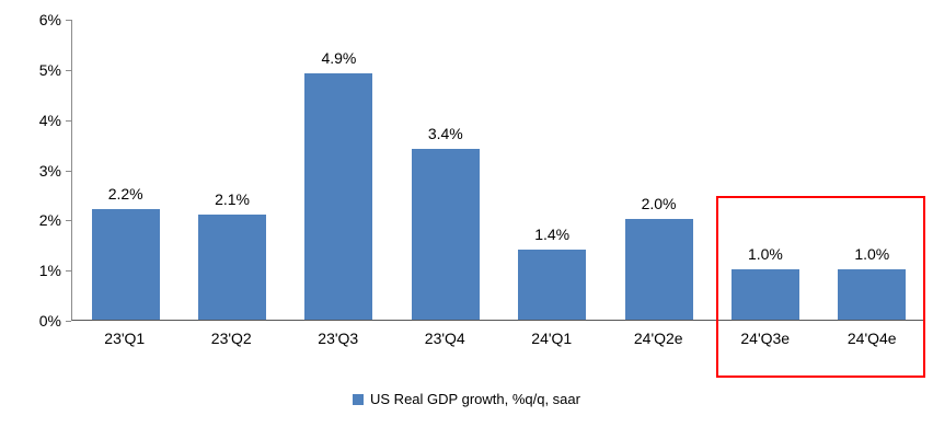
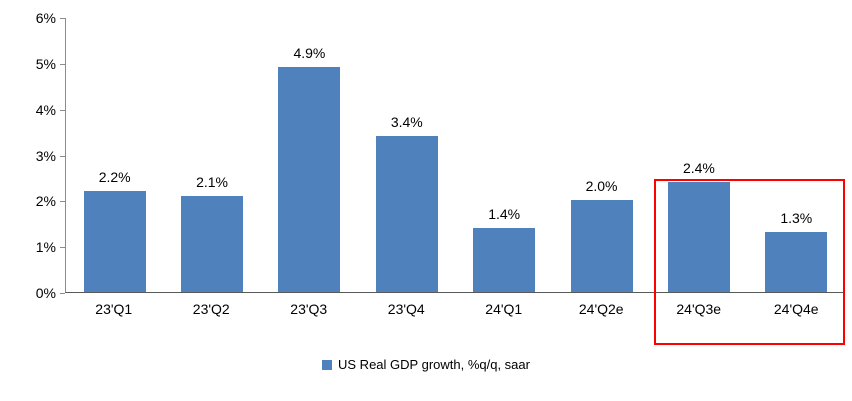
24'Q3e: 1.0% -> 2.4%
24'Q4e: 1.0% -> 1.3%
